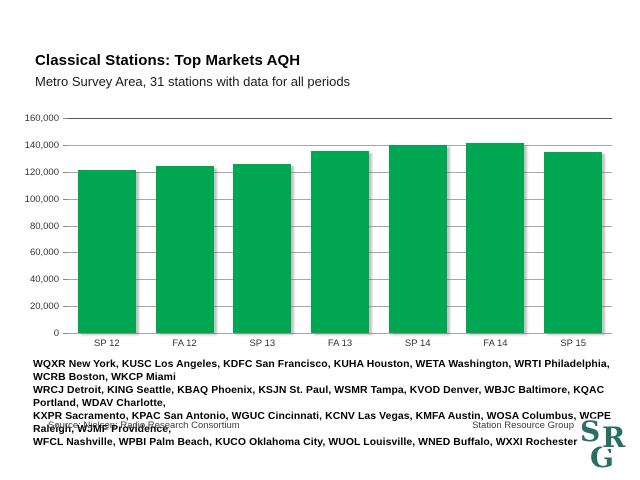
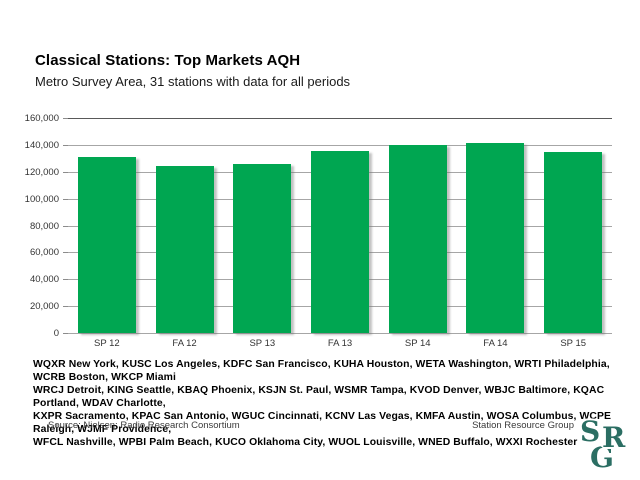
SP 12: 121000 -> 131000
